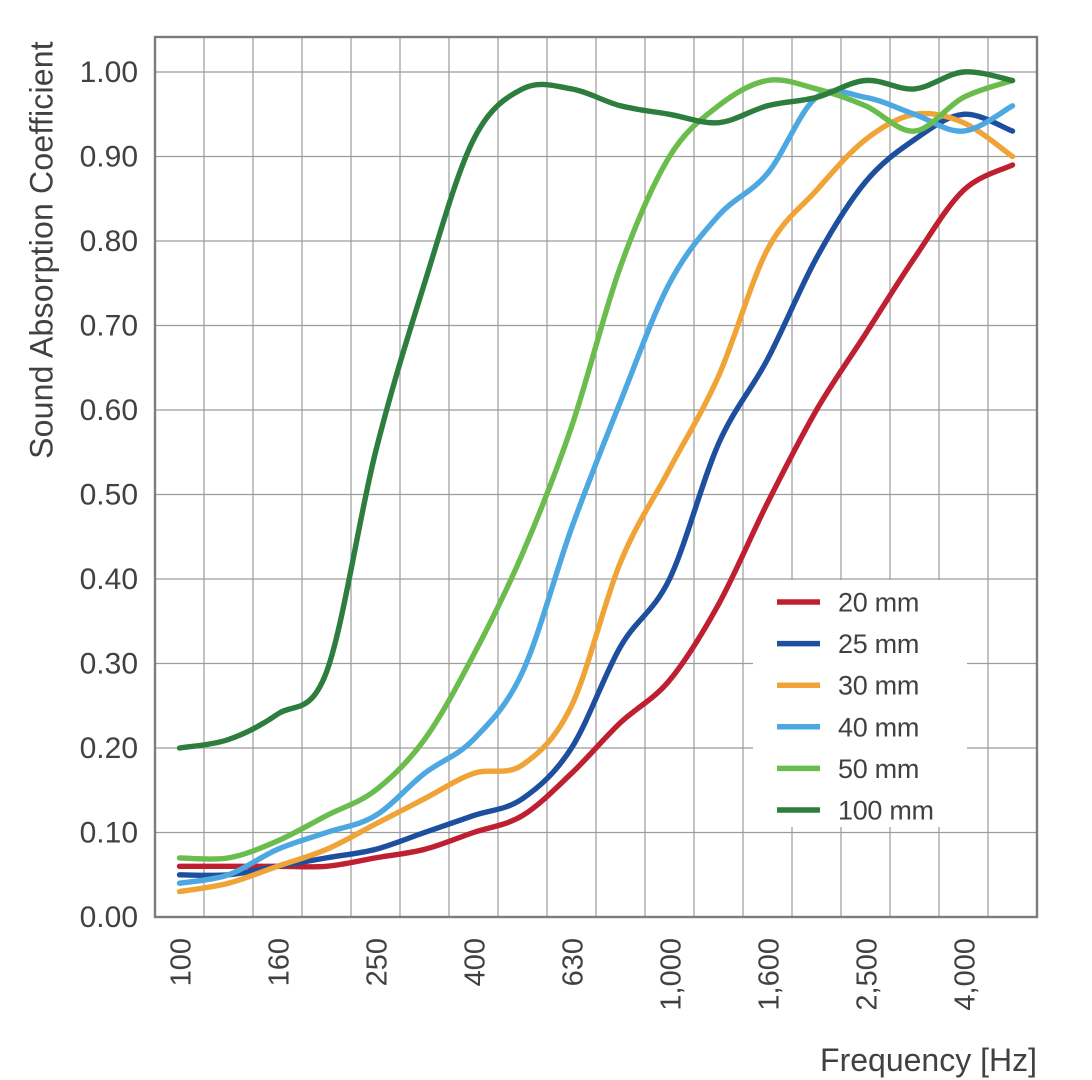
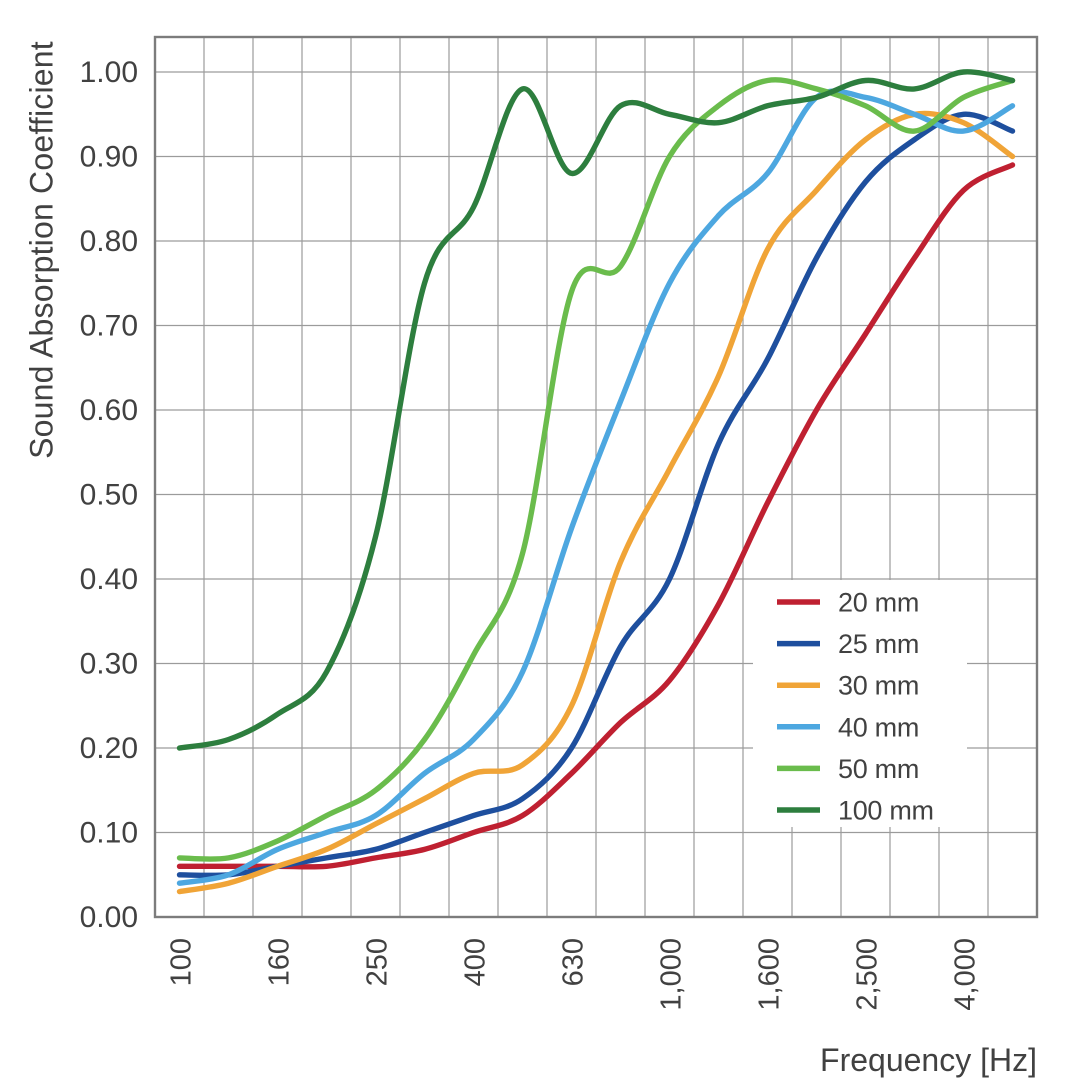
100 mm/250: 0.55 -> 0.45
100 mm/400: 0.92 -> 0.84
50 mm/630: 0.58 -> 0.74
100 mm/630: 0.98 -> 0.88
